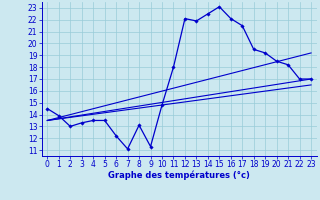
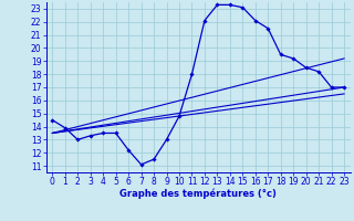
8: 13.1 -> 11.5
9: 11.3 -> 13.0
13: 21.9 -> 23.3
14: 22.5 -> 23.3
